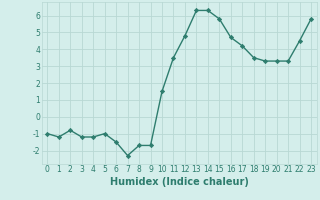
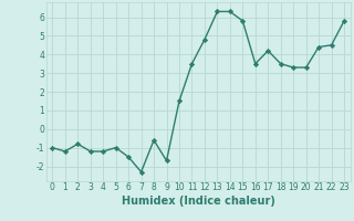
8: -1.7 -> -0.6
16: 4.7 -> 3.5
21: 3.3 -> 4.4
